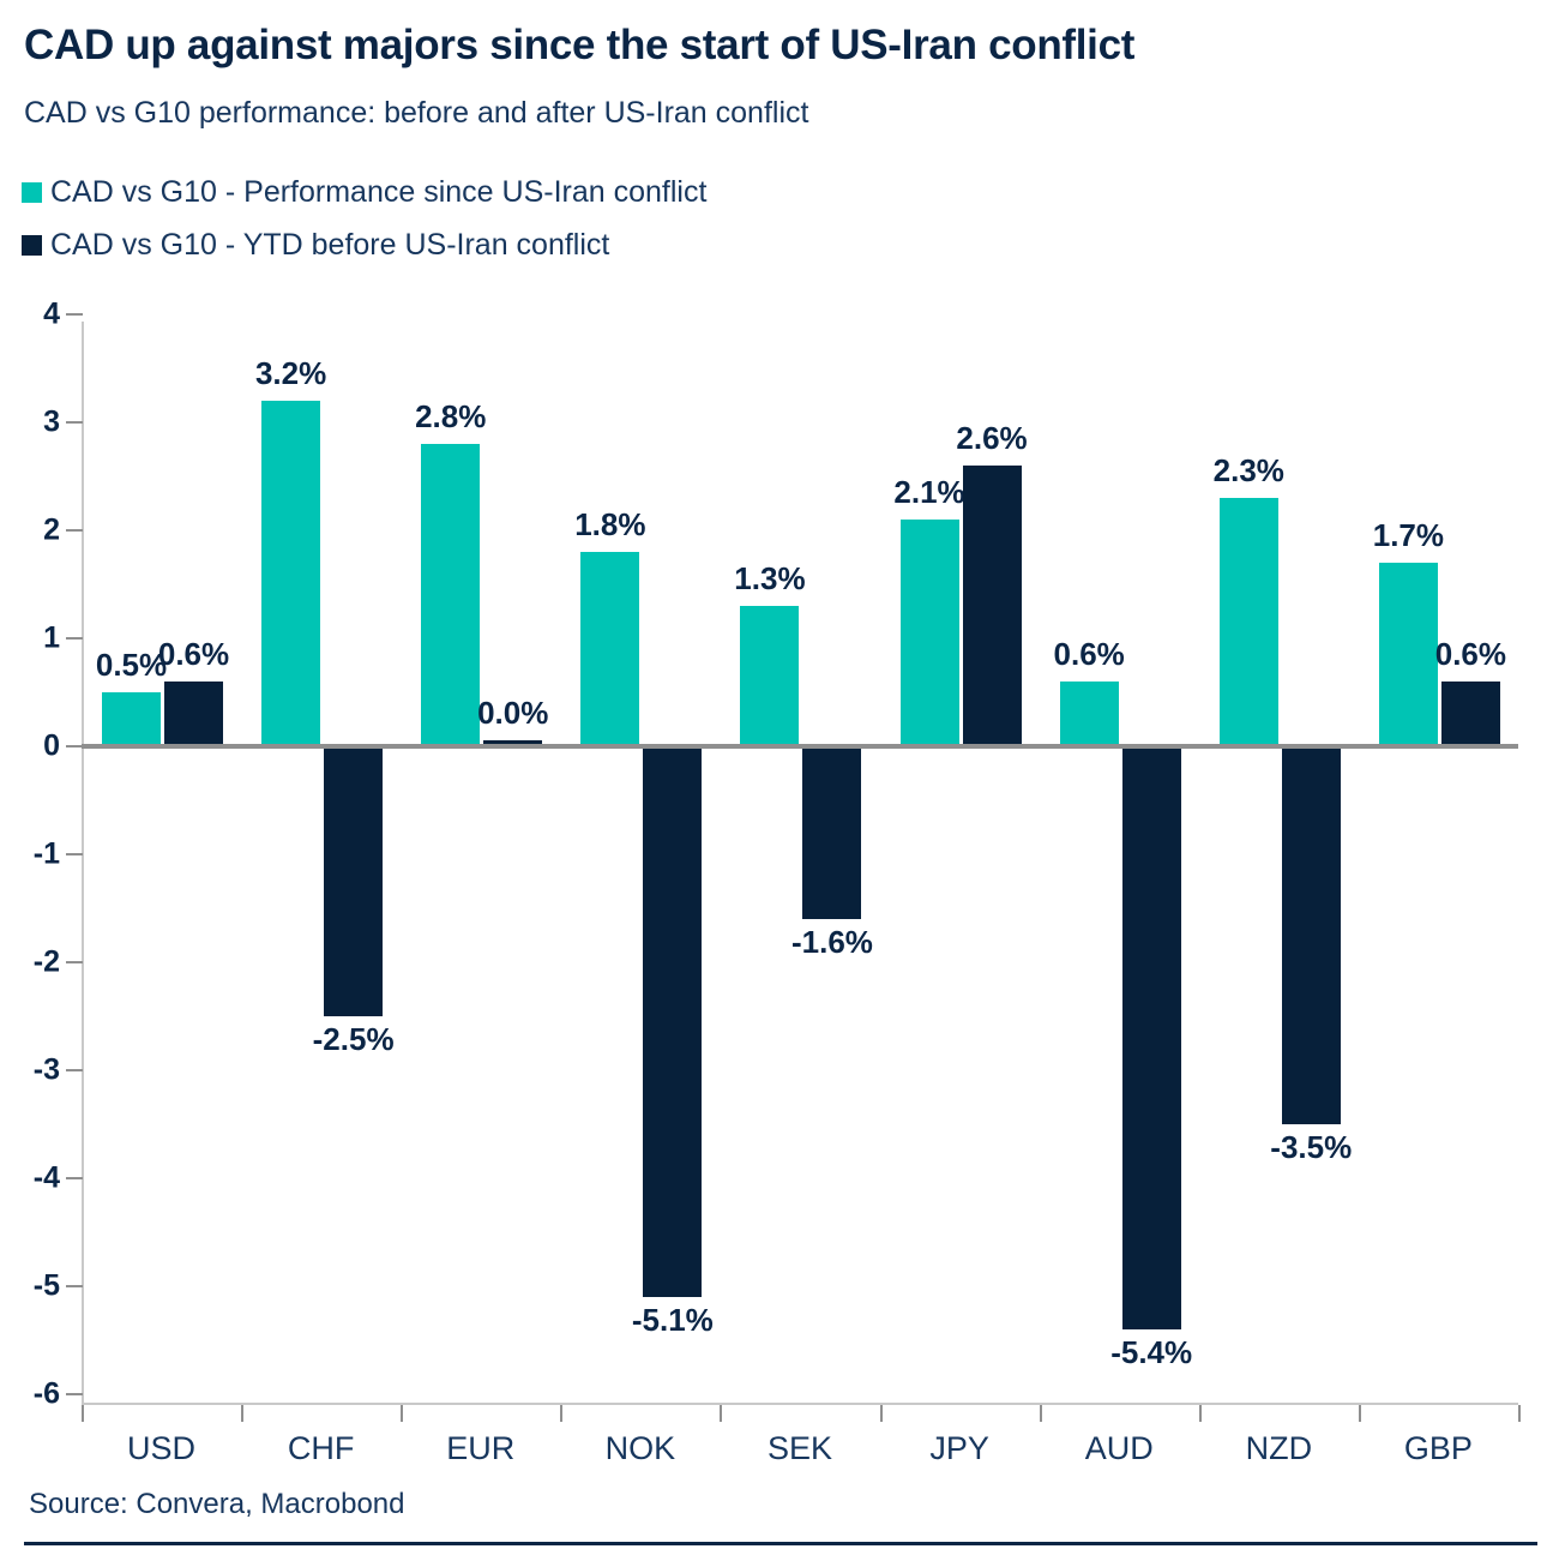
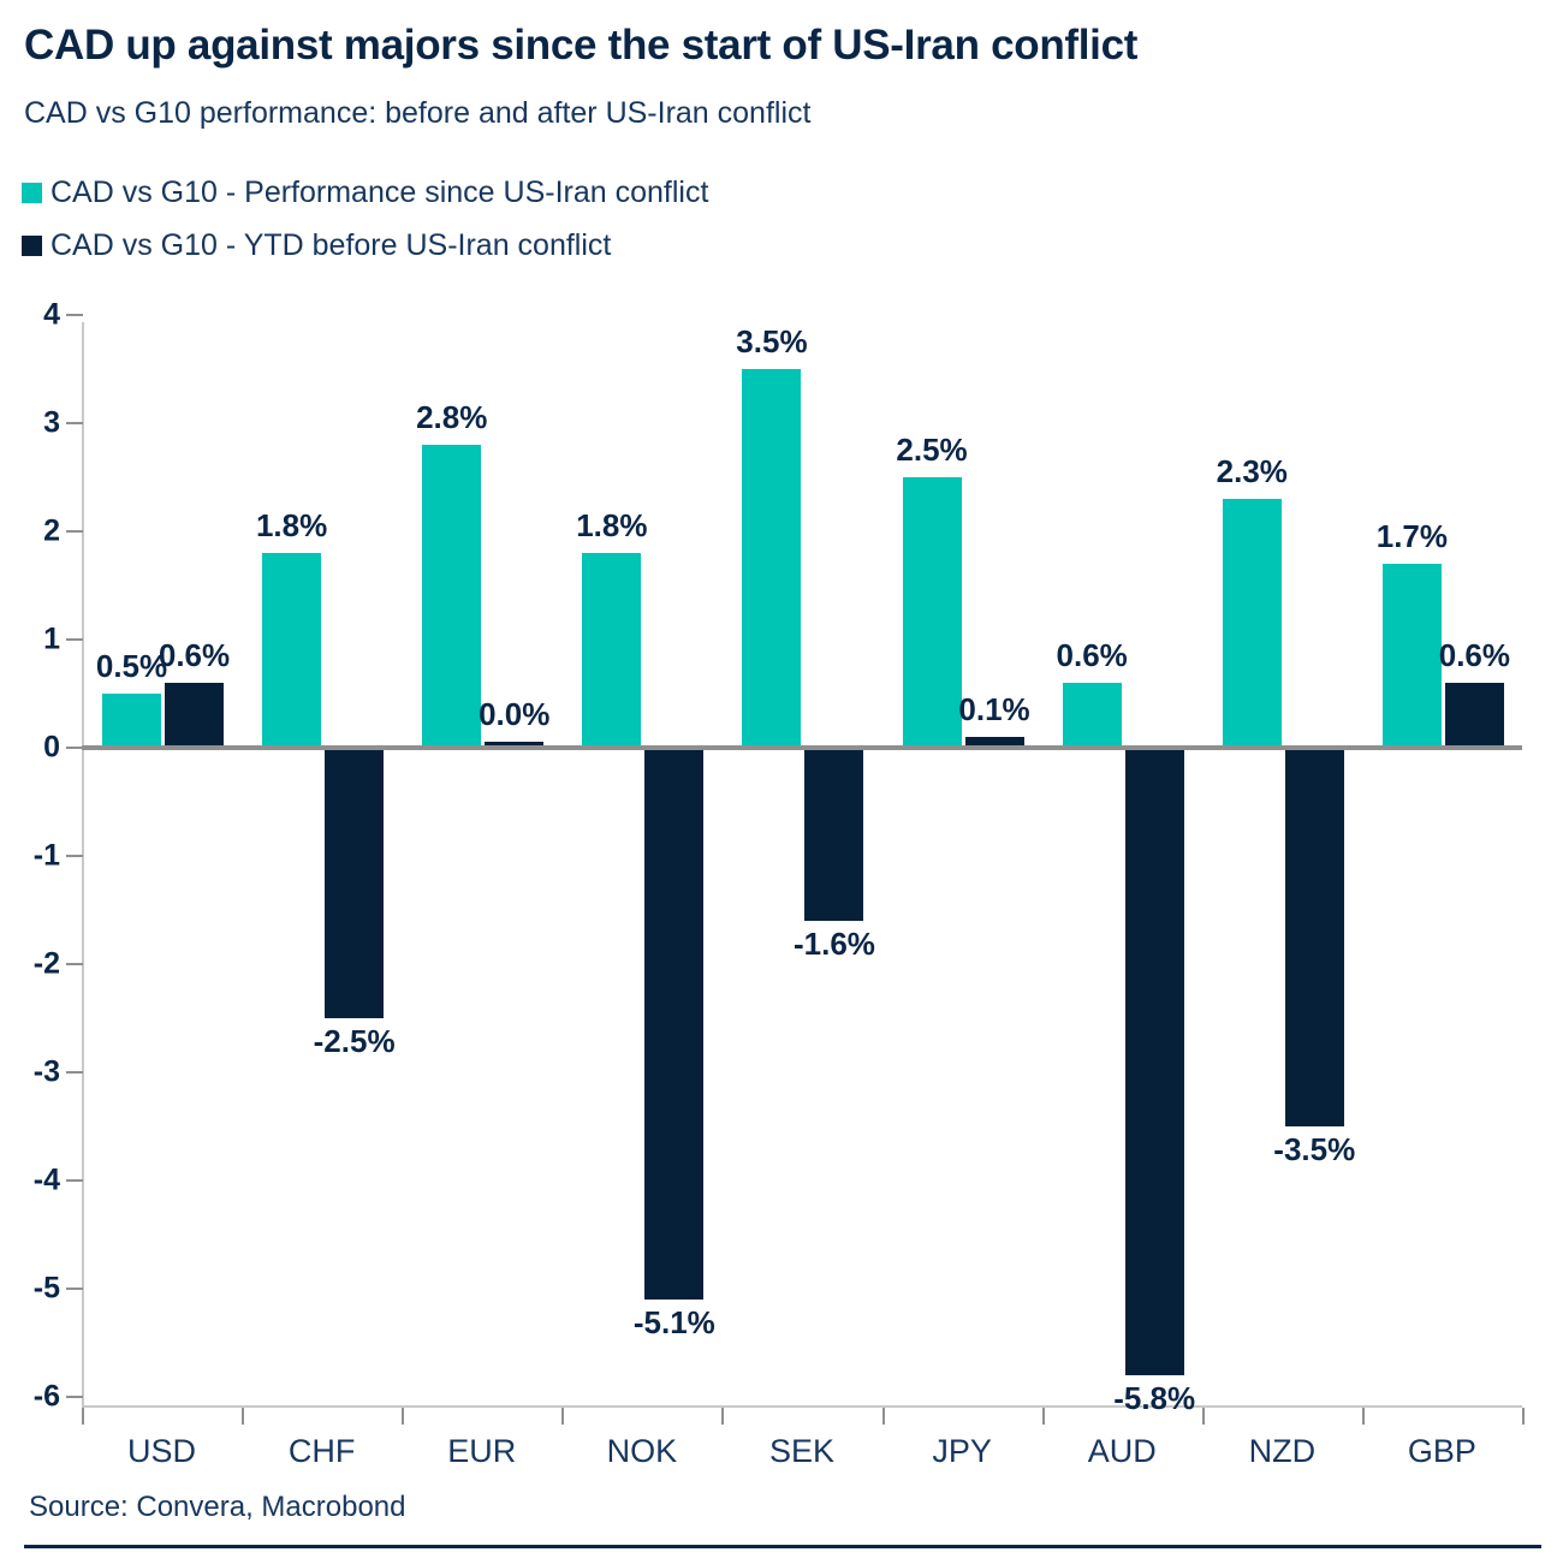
CAD vs G10 - Performance since US-Iran conflict/CHF: 3.2% -> 1.8%
CAD vs G10 - Performance since US-Iran conflict/SEK: 1.3% -> 3.5%
CAD vs G10 - Performance since US-Iran conflict/JPY: 2.1% -> 2.5%
CAD vs G10 - YTD before US-Iran conflict/JPY: 2.6% -> 0.1%
CAD vs G10 - YTD before US-Iran conflict/AUD: -5.4% -> -5.8%
